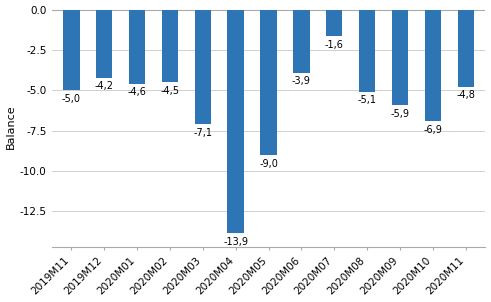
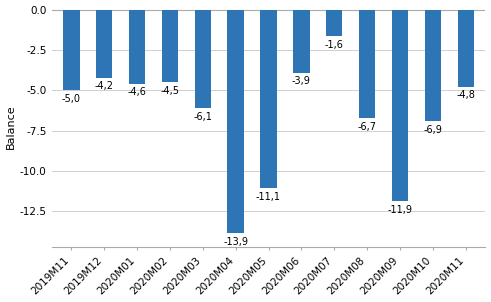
2020M03: -7,1 -> -6,1
2020M05: -9,0 -> -11,1
2020M08: -5,1 -> -6,7
2020M09: -5,9 -> -11,9
